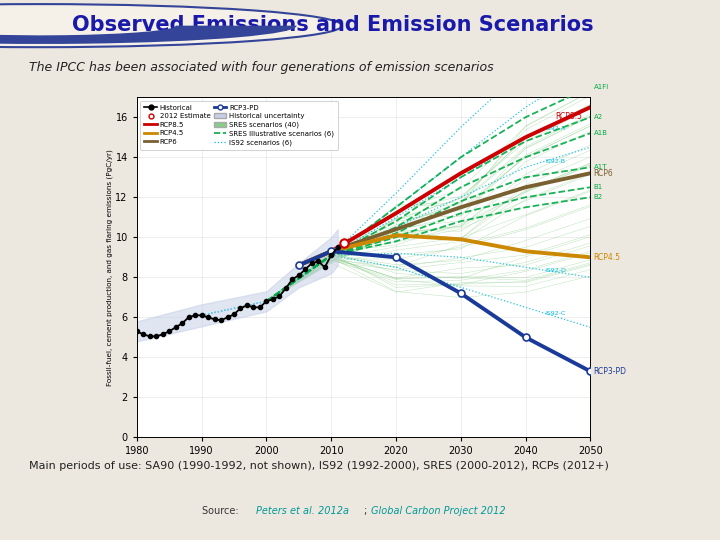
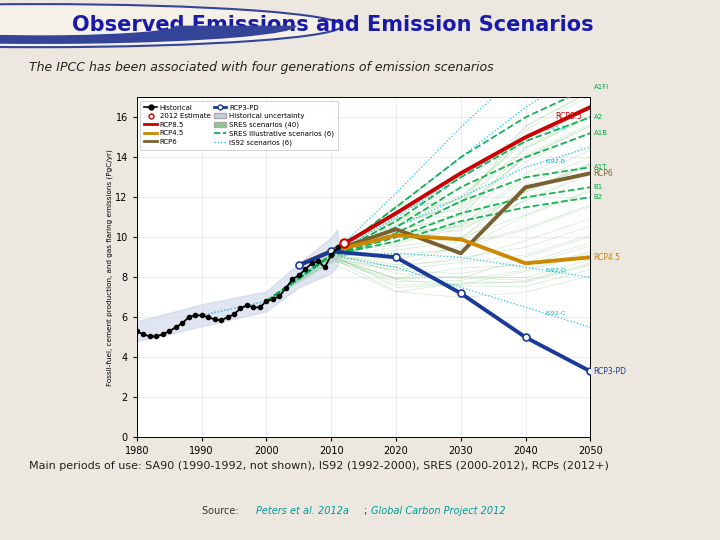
RCP6/2030: 11.5 -> 9.2
RCP4.5/2040: 9.3 -> 8.7
